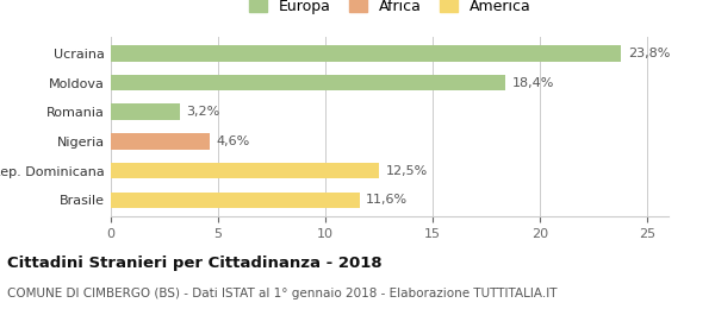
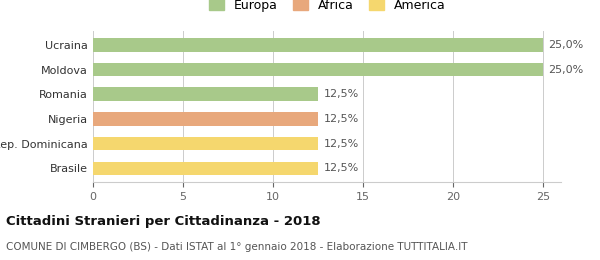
Ucraina: 23,8% -> 25,0%
Moldova: 18,4% -> 25,0%
Romania: 3,2% -> 12,5%
Nigeria: 4,6% -> 12,5%
Brasile: 11,6% -> 12,5%
